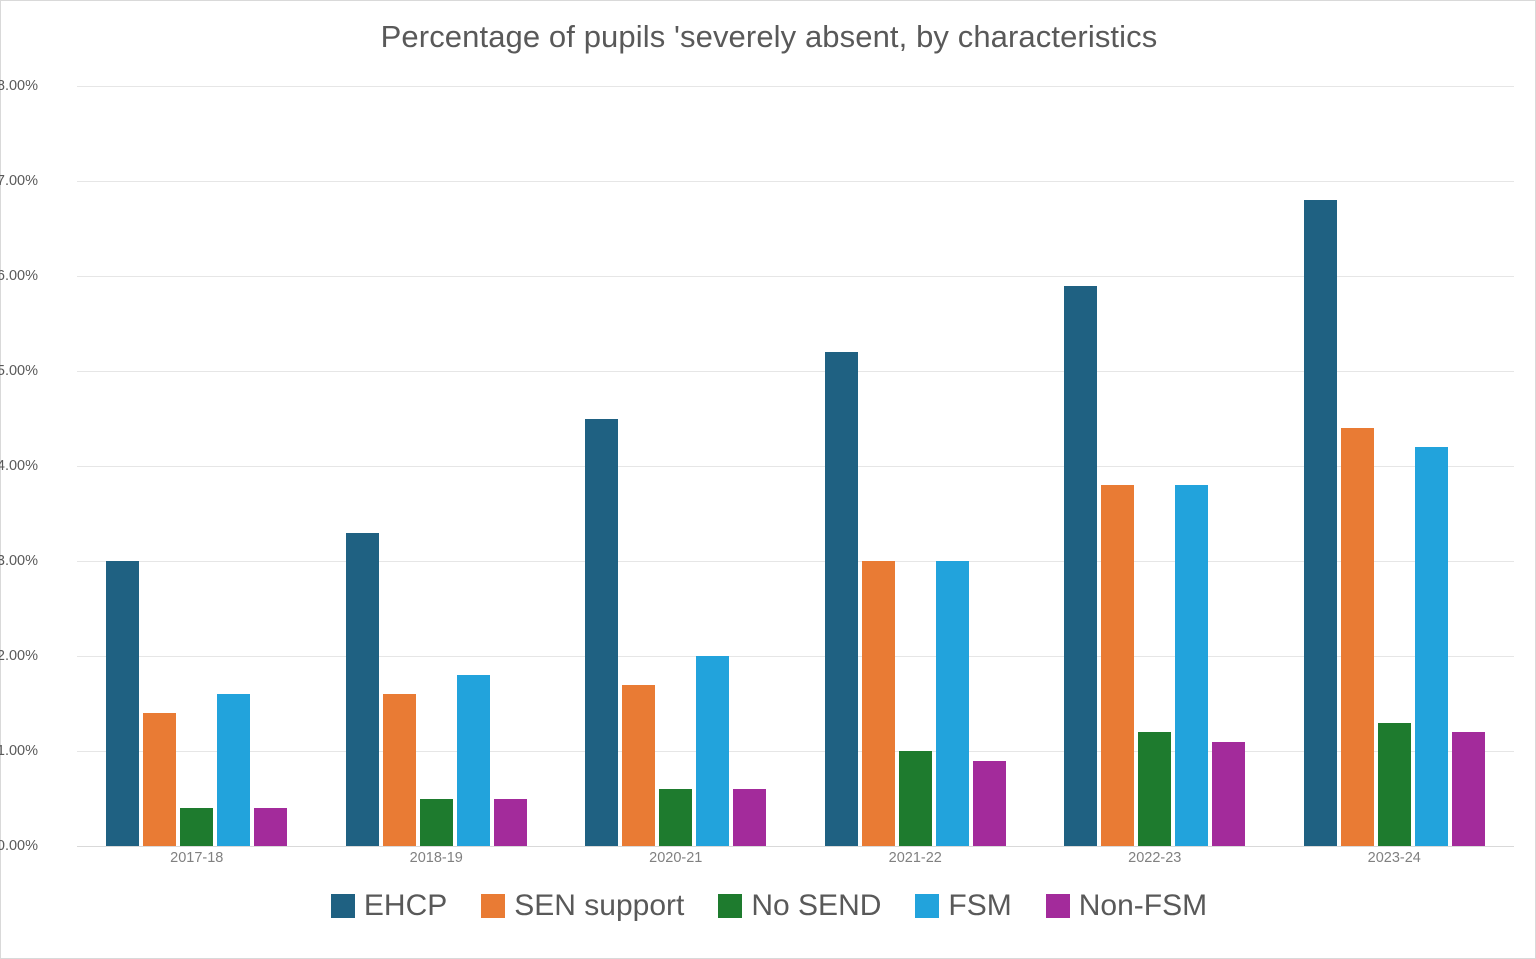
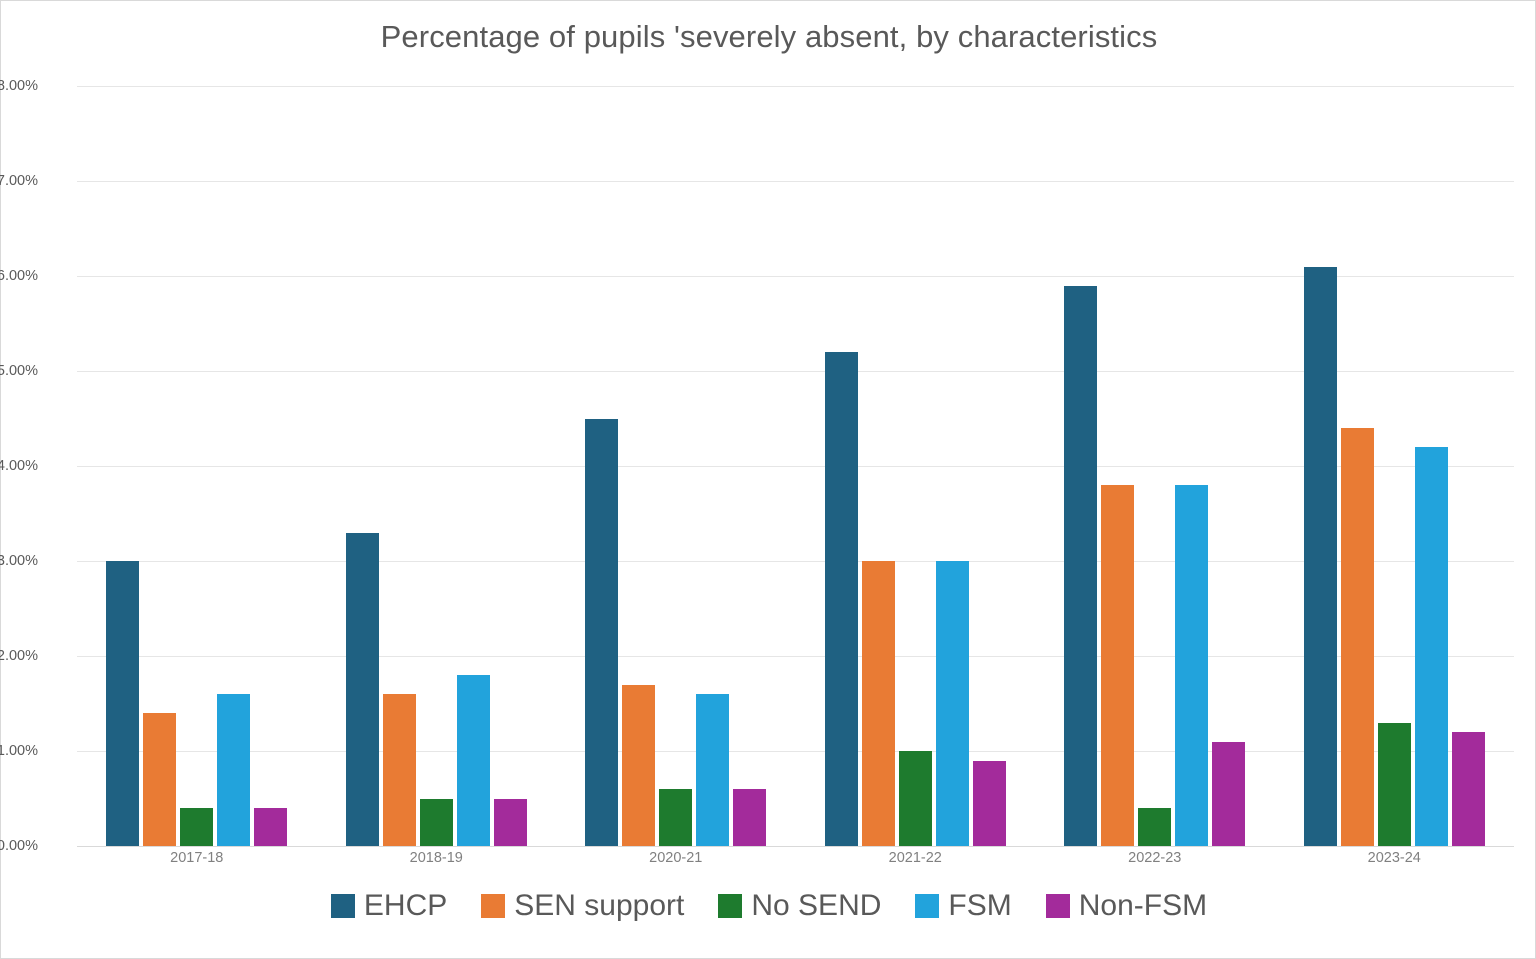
FSM/2020-21: 2.0% -> 1.6%
No SEND/2022-23: 1.2% -> 0.4%
EHCP/2023-24: 6.8% -> 6.1%
